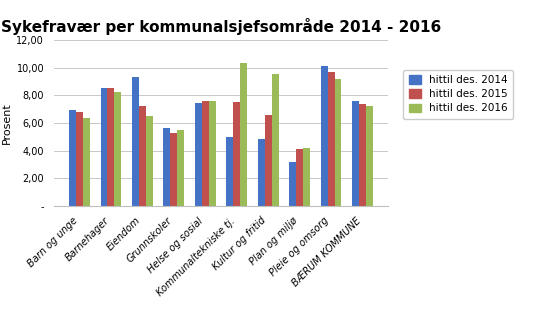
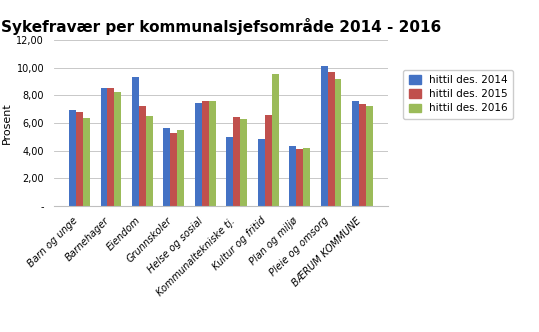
hittil des. 2015/Kommunaltekniske tj.: 7,5 -> 6,4
hittil des. 2016/Kommunaltekniske tj.: 10,3 -> 6,2
hittil des. 2014/Plan og miljø: 3,2 -> 4,3
